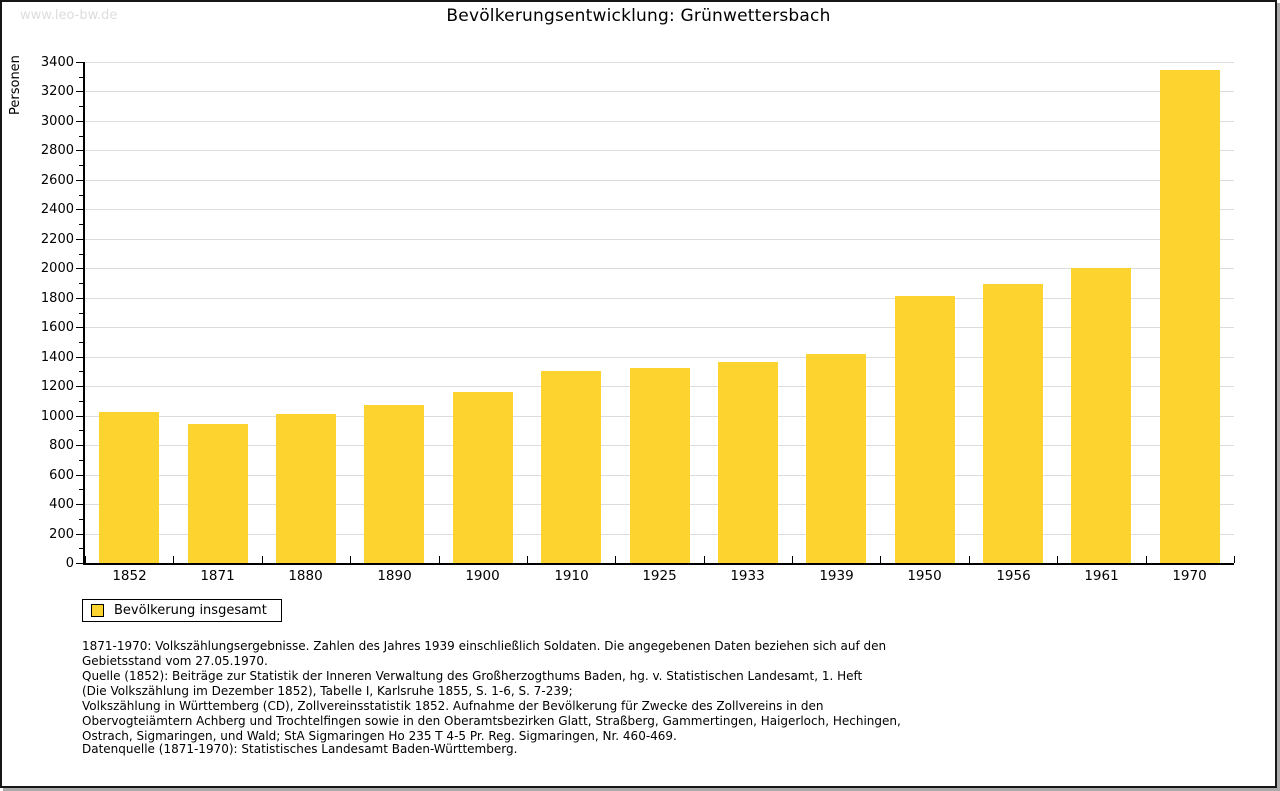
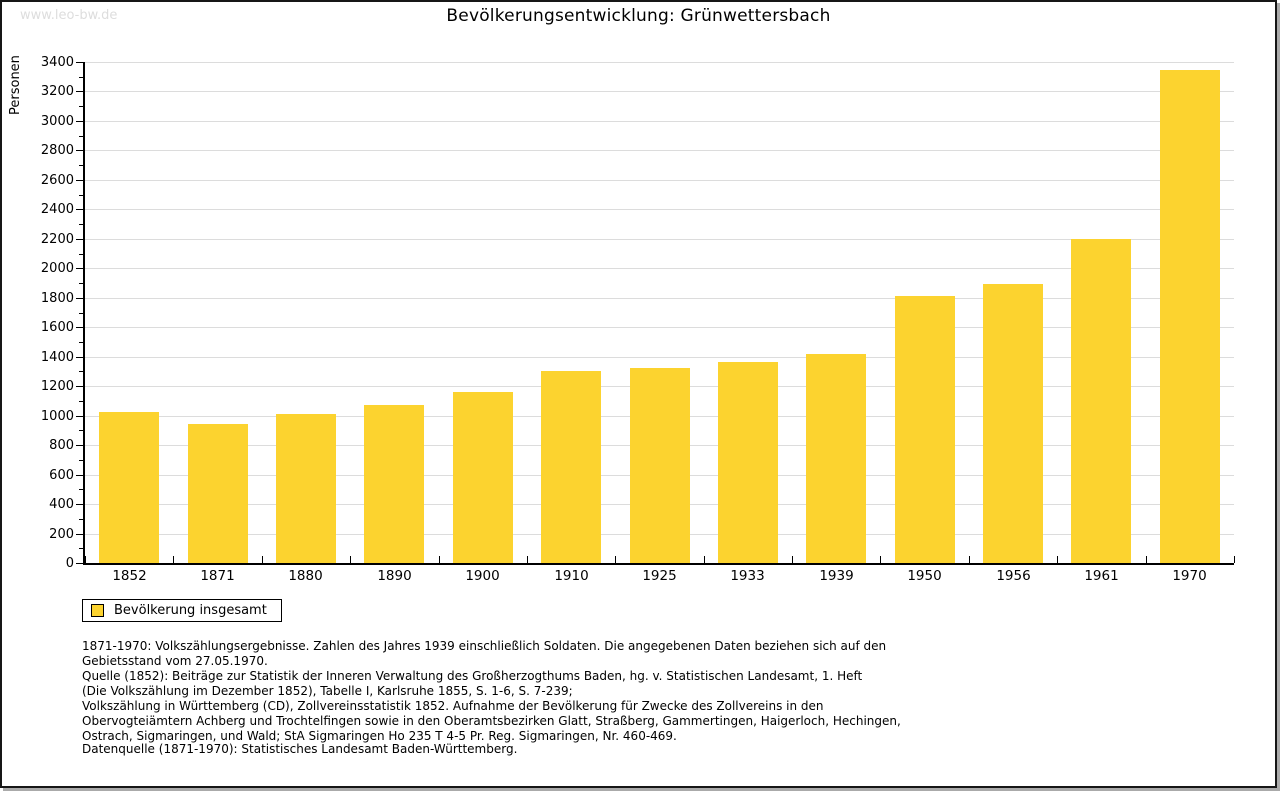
1961: 2000 -> 2200
